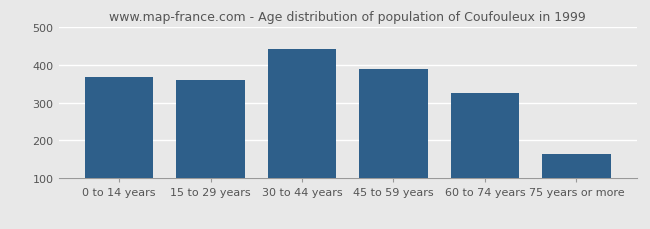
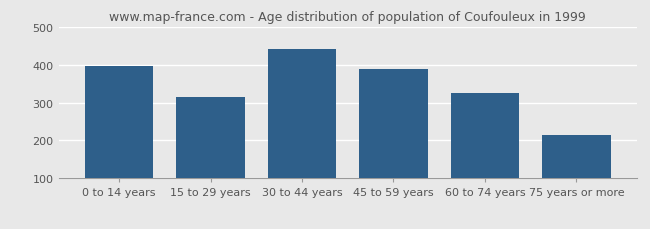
0 to 14 years: 367 -> 395
15 to 29 years: 360 -> 315
75 years or more: 163 -> 215
